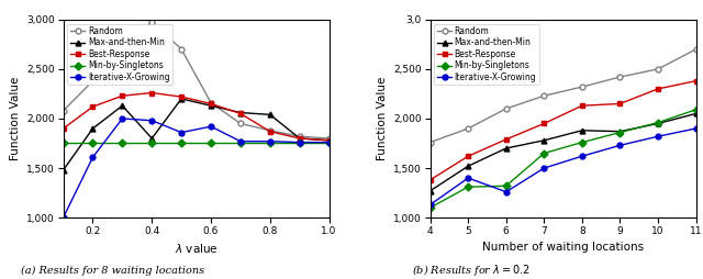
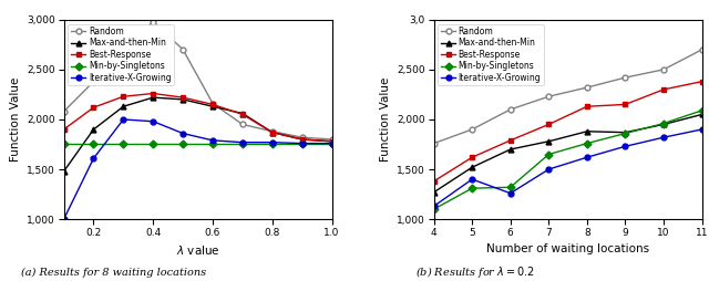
Max-and-then-Min/0.4: 1,800 -> 2,220
Iterative-X-Growing/0.6: 1,920 -> 1,790
Max-and-then-Min/0.8: 2,040 -> 1,870
